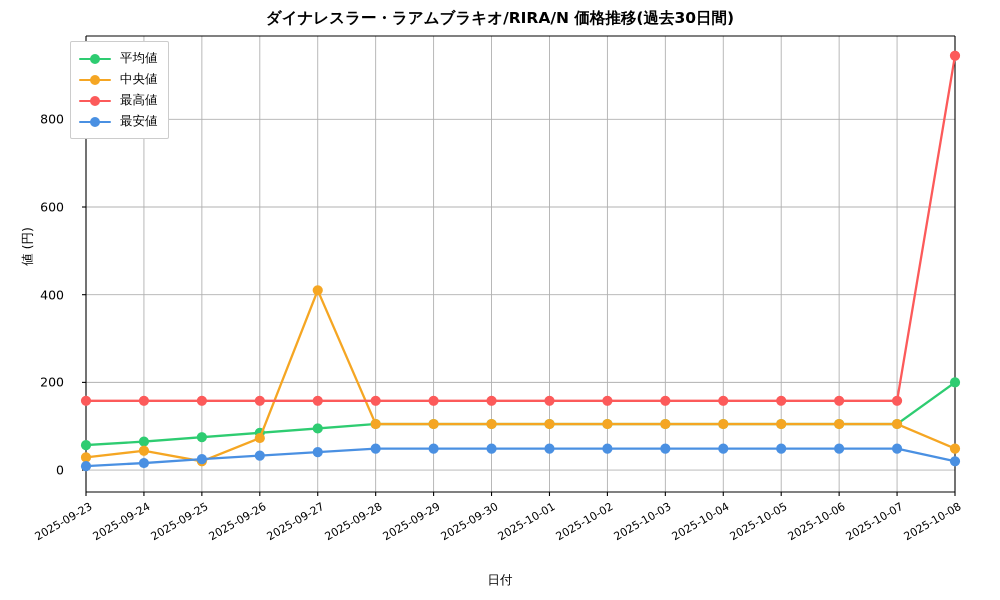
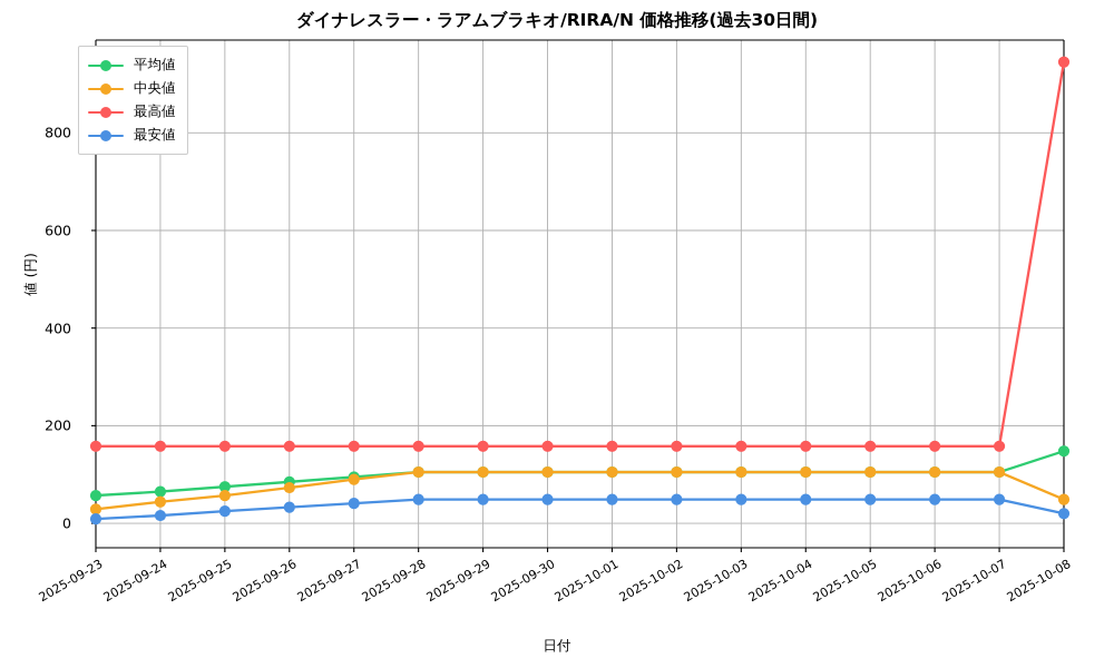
中央値/2025-09-25: 20 -> 60
中央値/2025-09-27: 410 -> 90
平均値/2025-10-08: 200 -> 150
